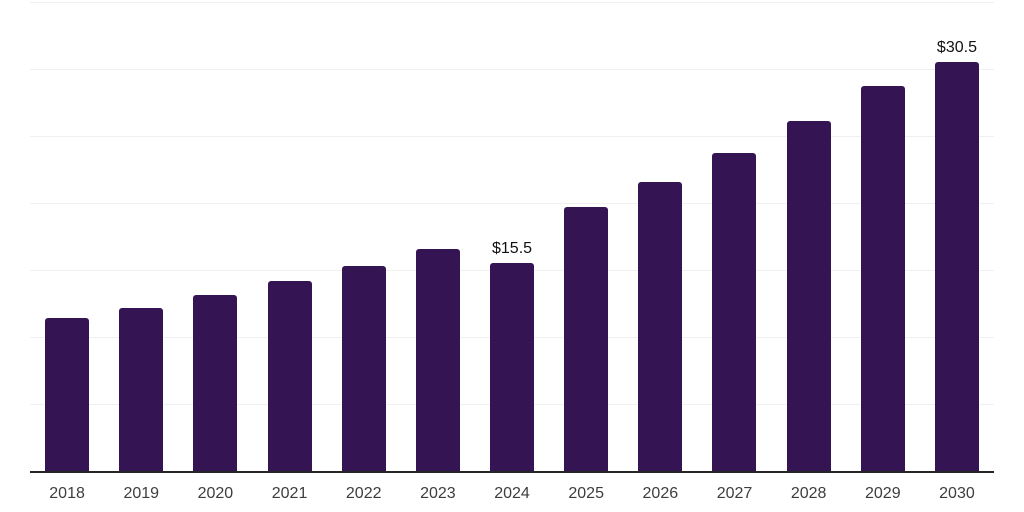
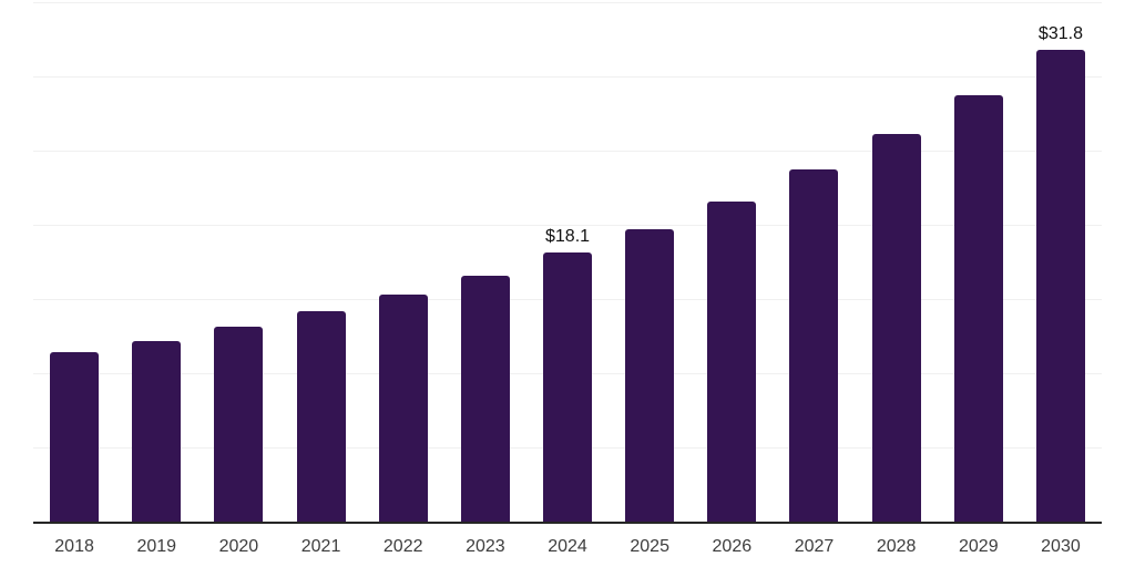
2024: $15.5 -> $18.1
2030: $30.5 -> $31.8
